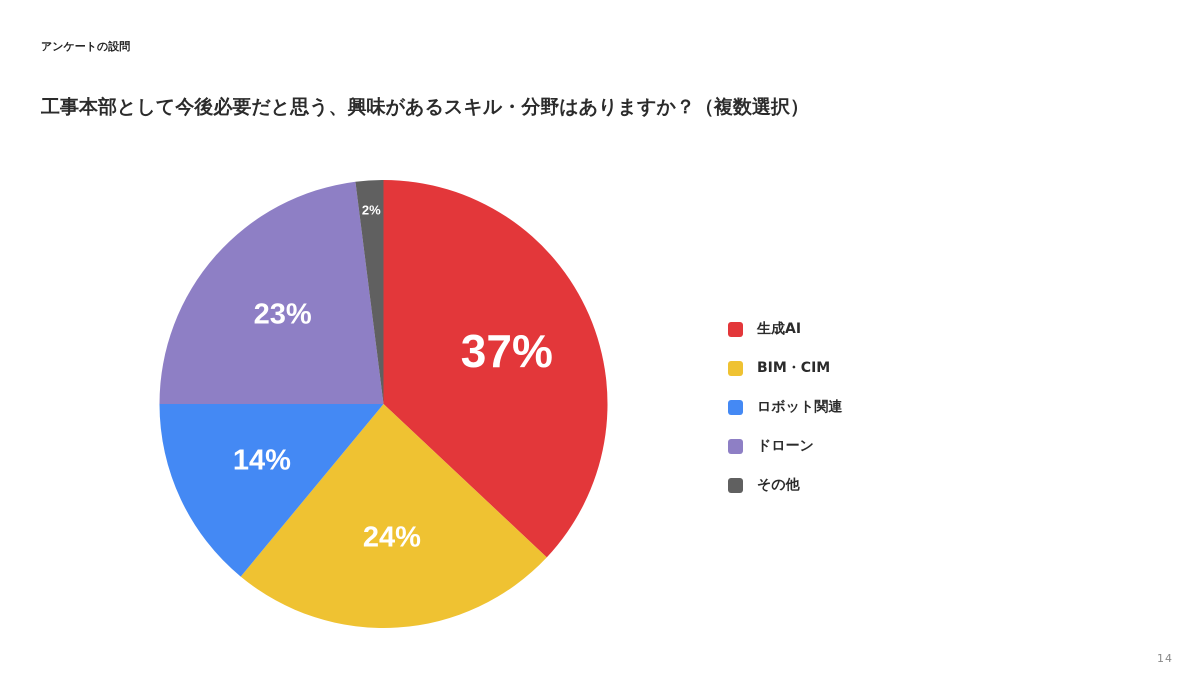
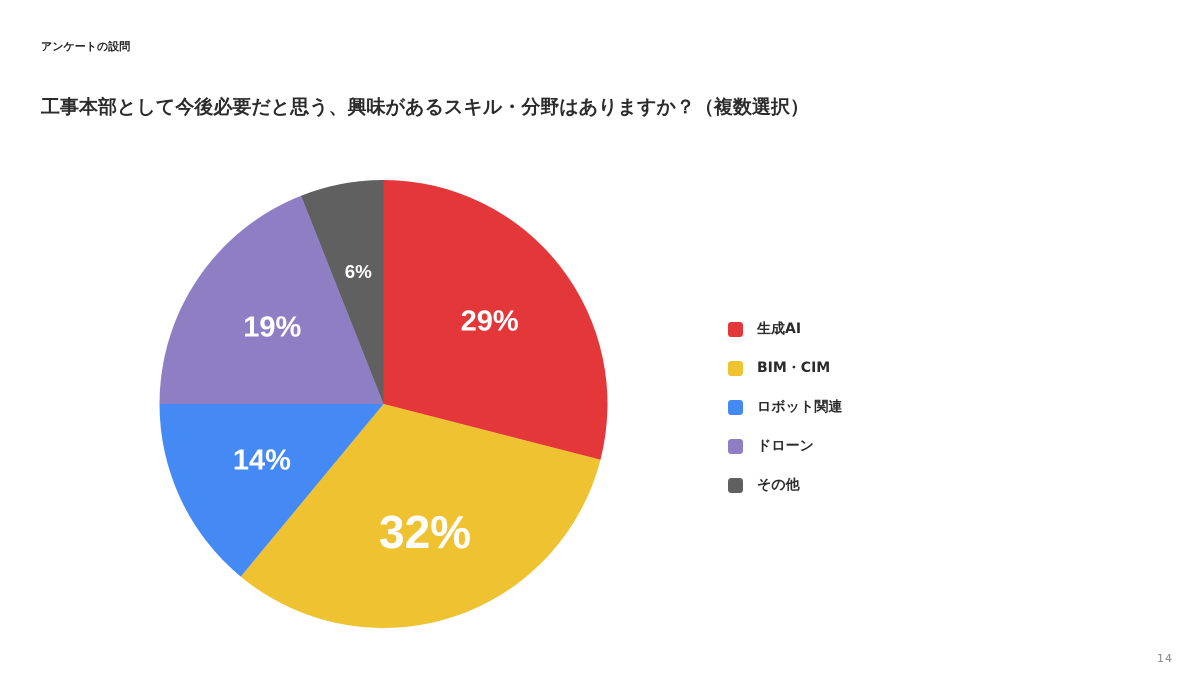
生成AI: 37% -> 29%
BIM・CIM: 24% -> 32%
ドローン: 23% -> 19%
その他: 2% -> 6%
